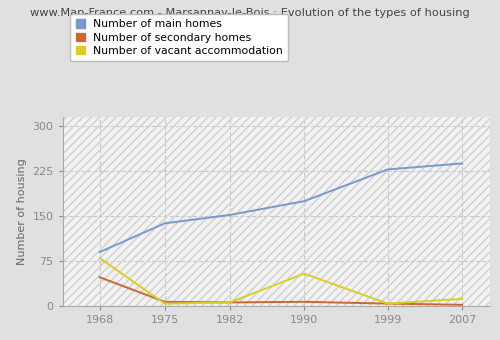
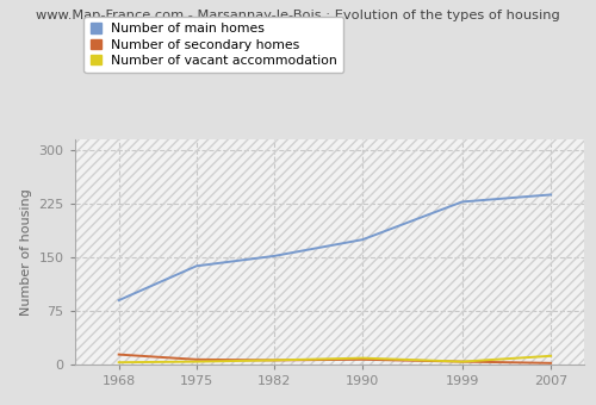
Number of secondary homes/1968: 48 -> 14
Number of vacant accommodation/1968: 80 -> 3
Number of vacant accommodation/1990: 54 -> 9
